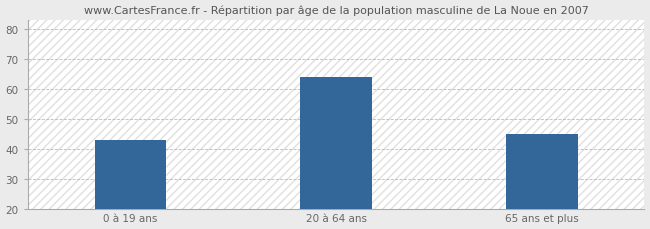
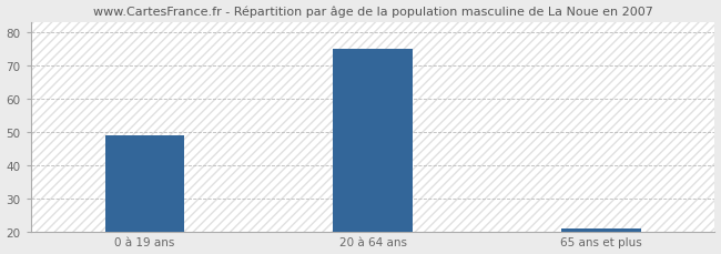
0 à 19 ans: 43 -> 49
20 à 64 ans: 64 -> 75
65 ans et plus: 45 -> 21
